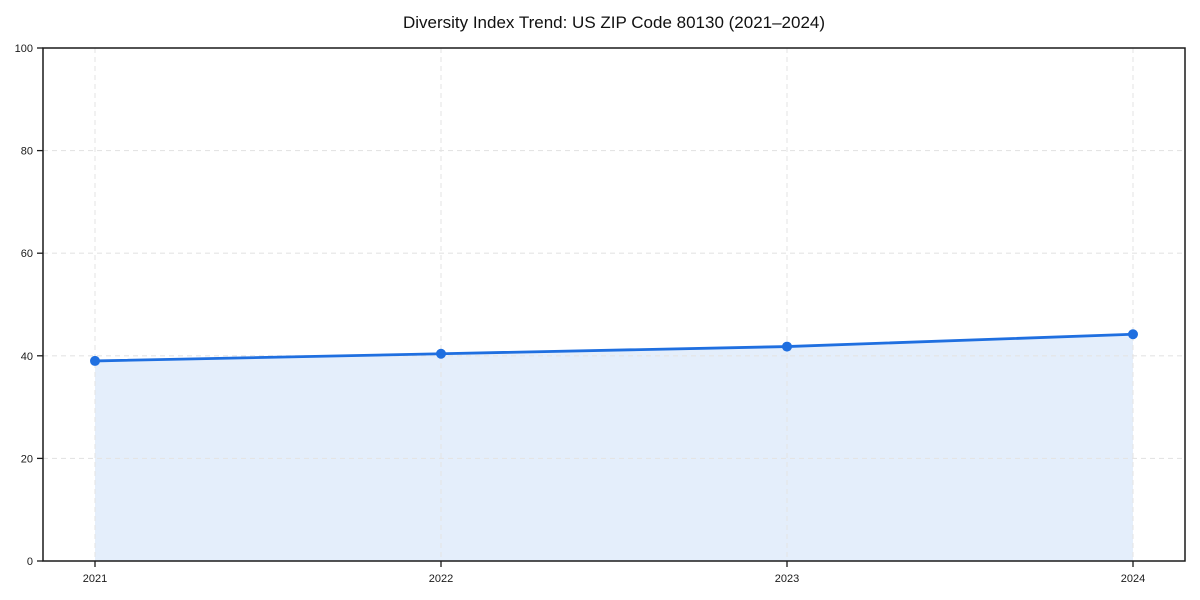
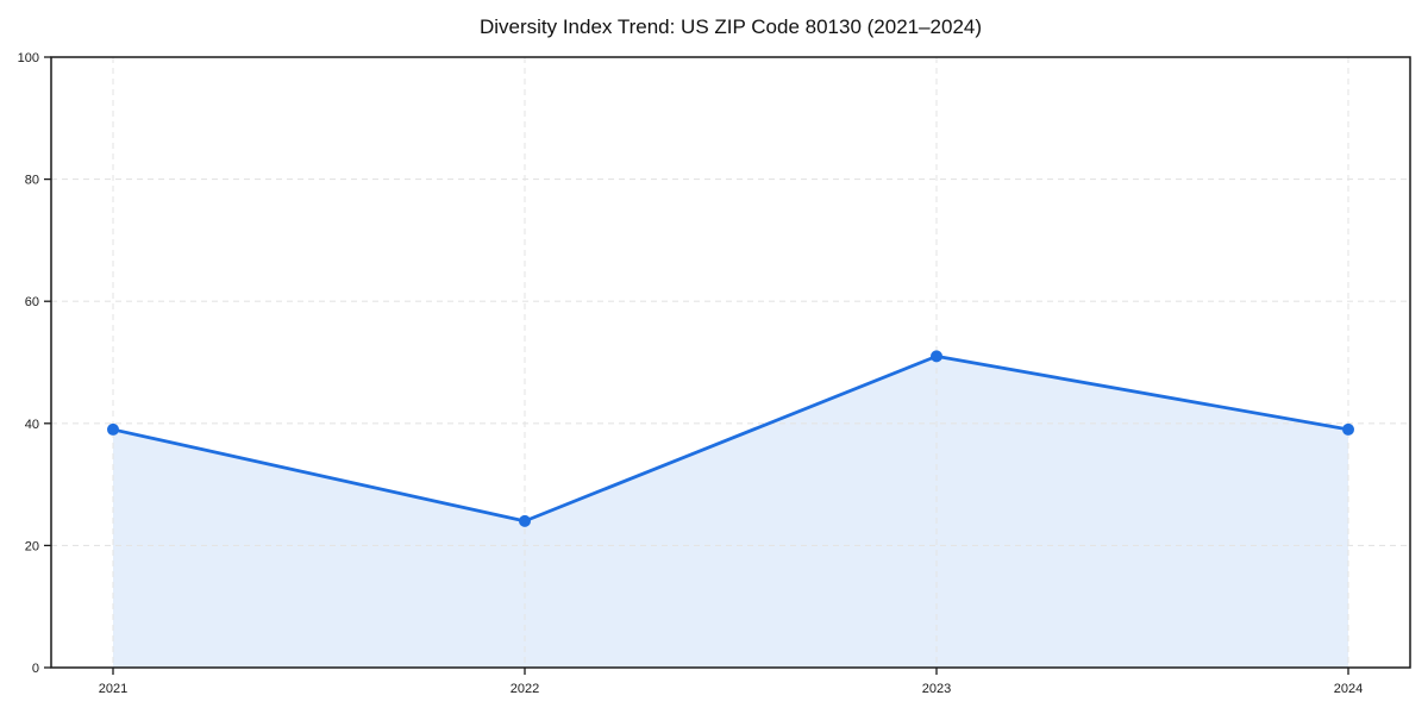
2022: 40 -> 24
2023: 42 -> 51
2024: 44 -> 39
